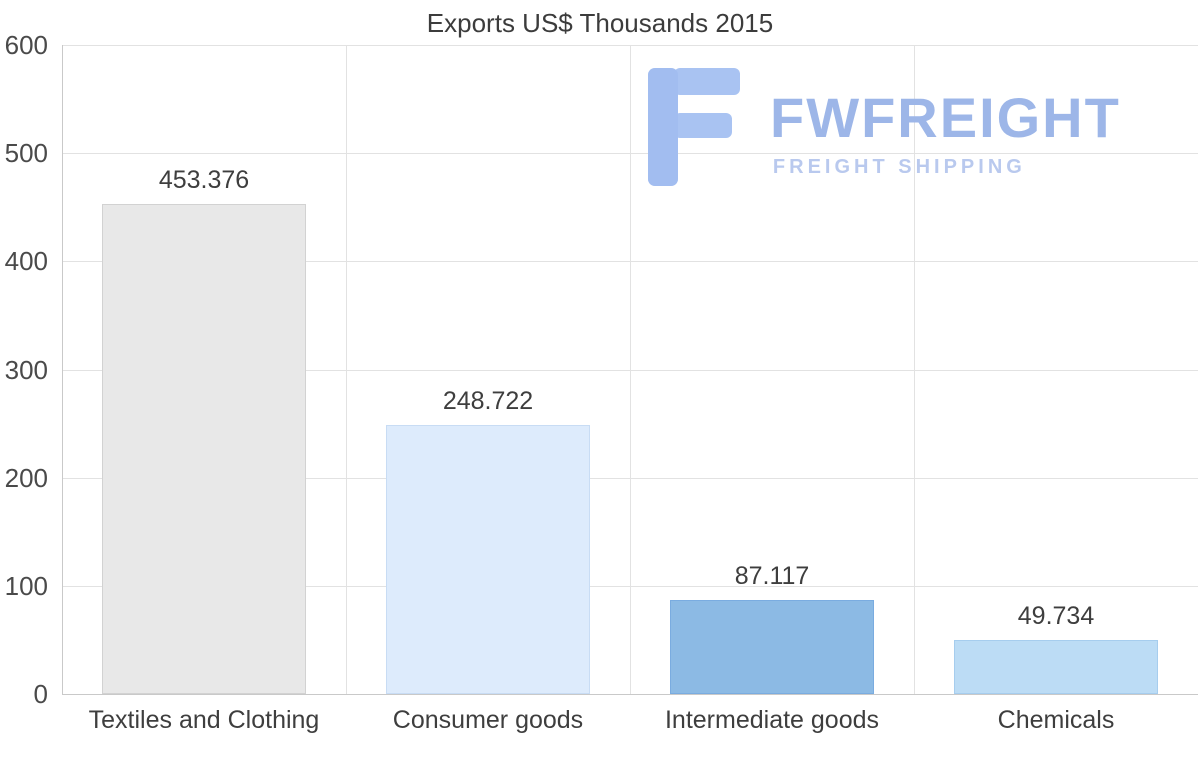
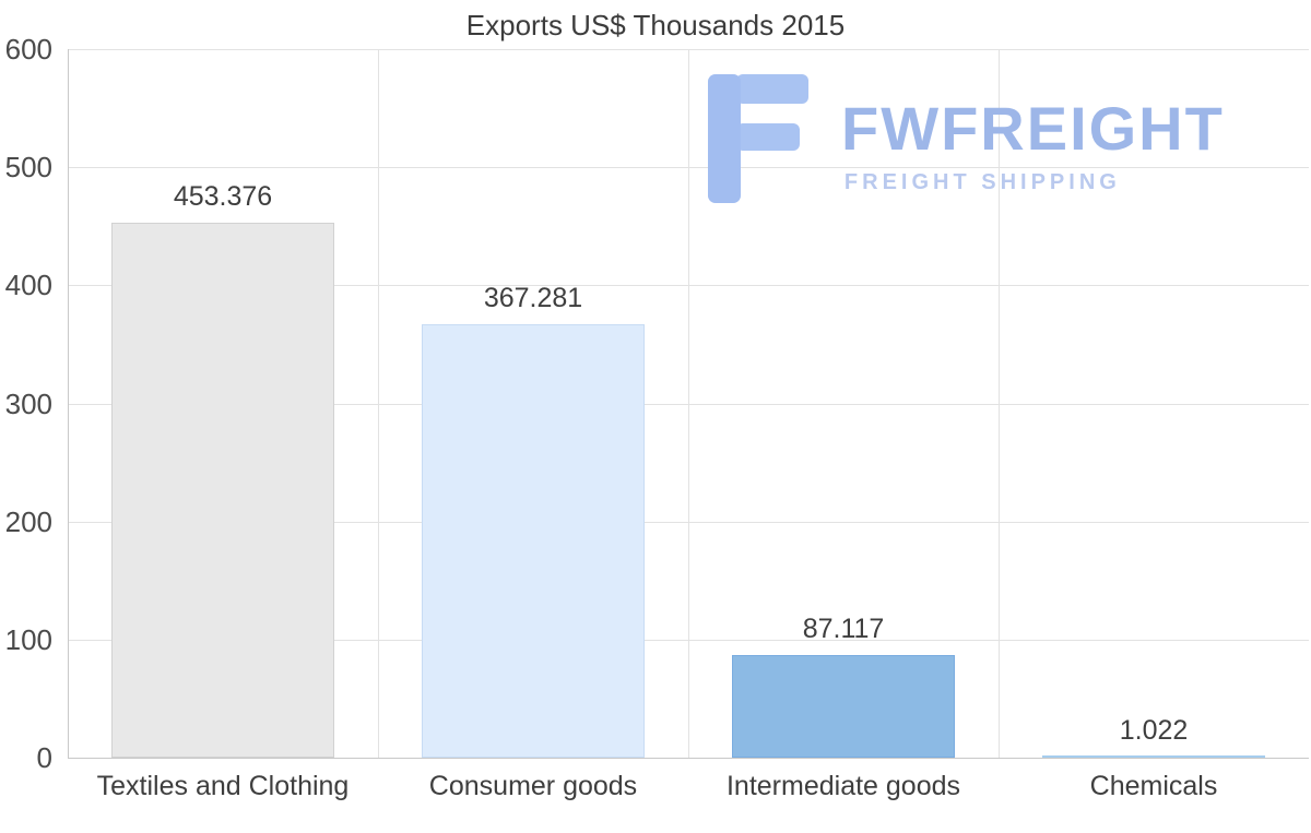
Consumer goods: 248.722 -> 367.281
Chemicals: 49.734 -> 1.022
